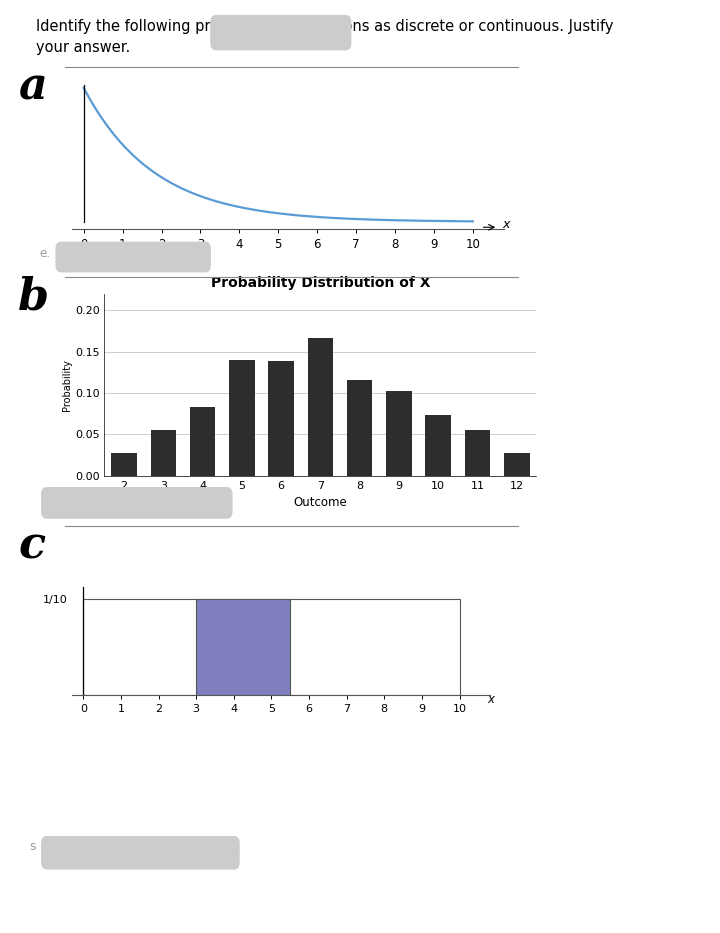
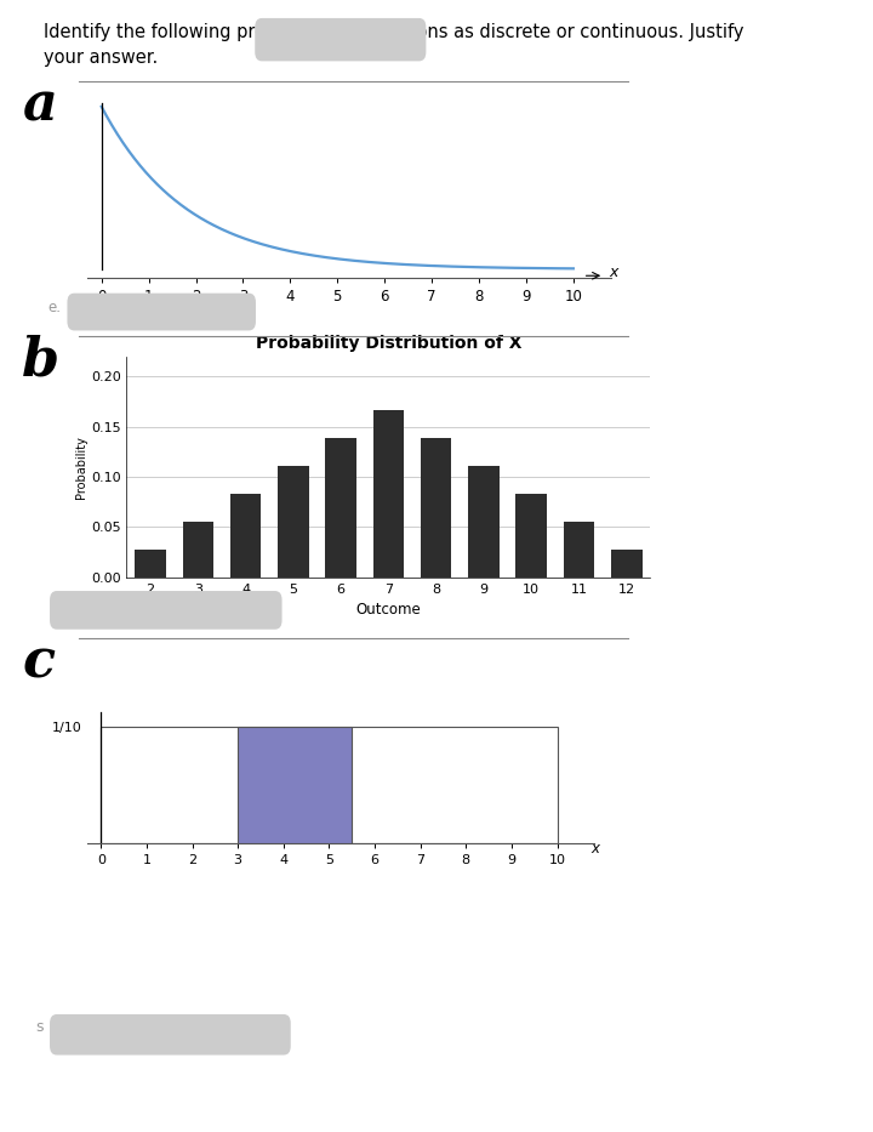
Probability Distribution of X/5: 0.140 -> 0.111
Probability Distribution of X/8: 0.116 -> 0.139
Probability Distribution of X/9: 0.102 -> 0.111
Probability Distribution of X/10: 0.074 -> 0.083
